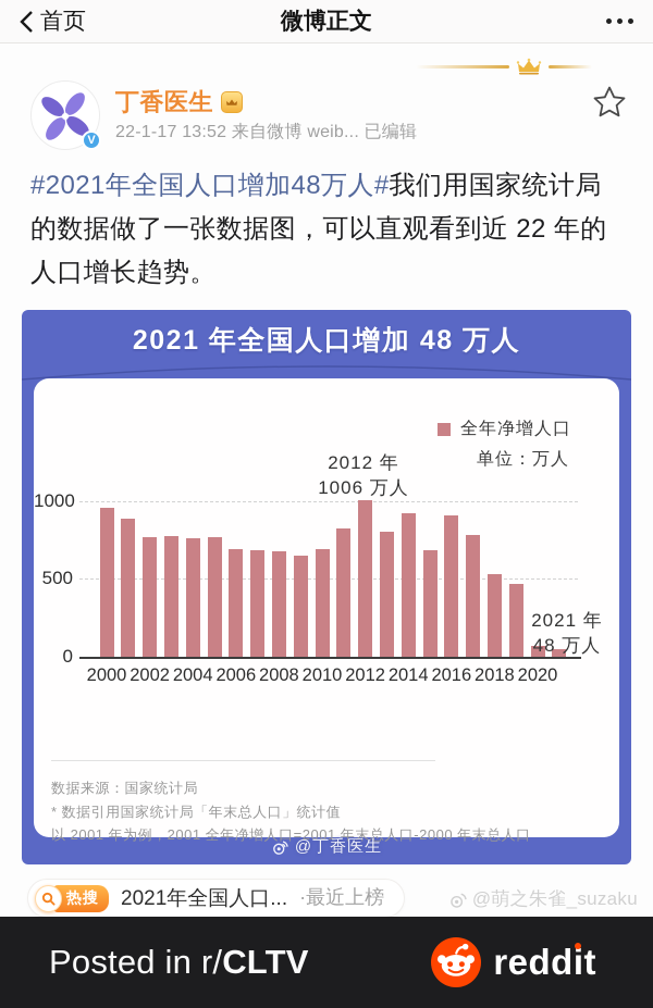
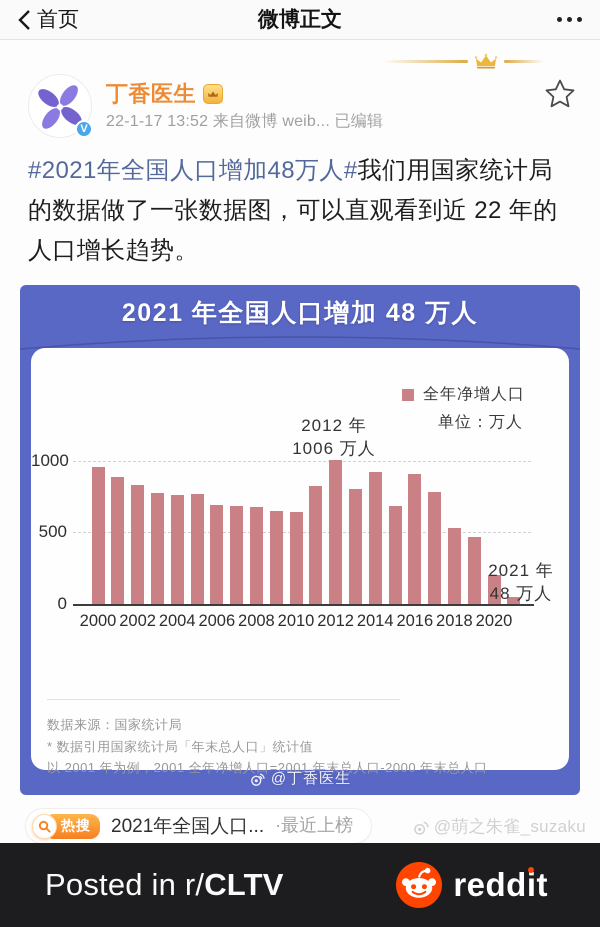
2002: 770 -> 830
2010: 690 -> 640
2020: 70 -> 200
